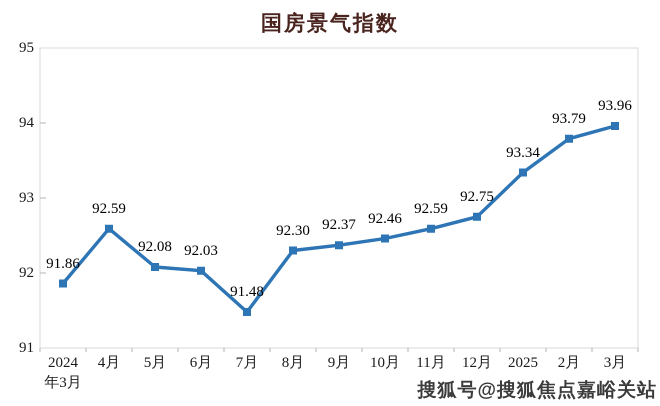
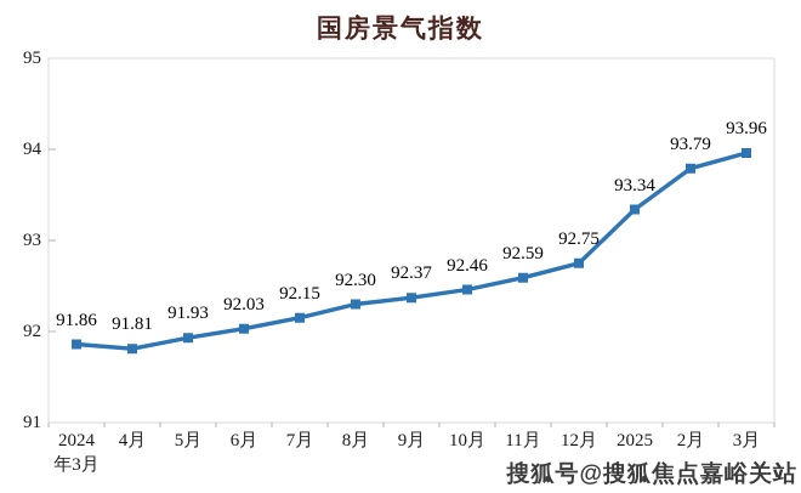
4月: 92.59 -> 91.81
5月: 92.08 -> 91.93
7月: 91.48 -> 92.15
